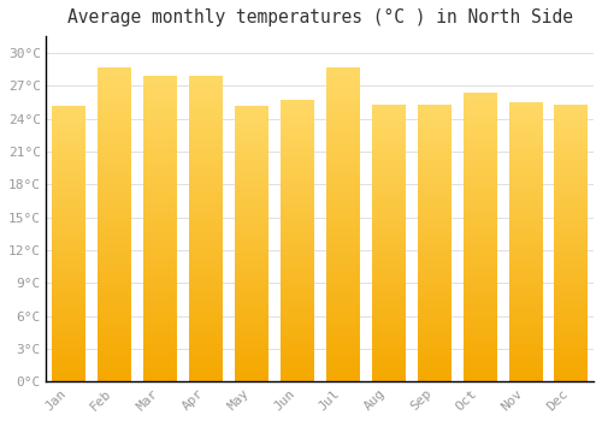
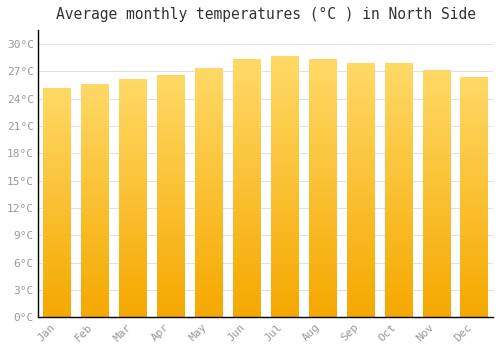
Feb: 28.6°C -> 25.5°C
Mar: 27.8°C -> 26.0°C
Apr: 27.8°C -> 26.5°C
May: 25.0°C -> 27.2°C
Jun: 25.6°C -> 28.2°C
Aug: 25.2°C -> 28.2°C
Sep: 25.2°C -> 27.8°C
Oct: 26.2°C -> 27.8°C
Nov: 25.4°C -> 27.0°C
Dec: 25.2°C -> 26.2°C
